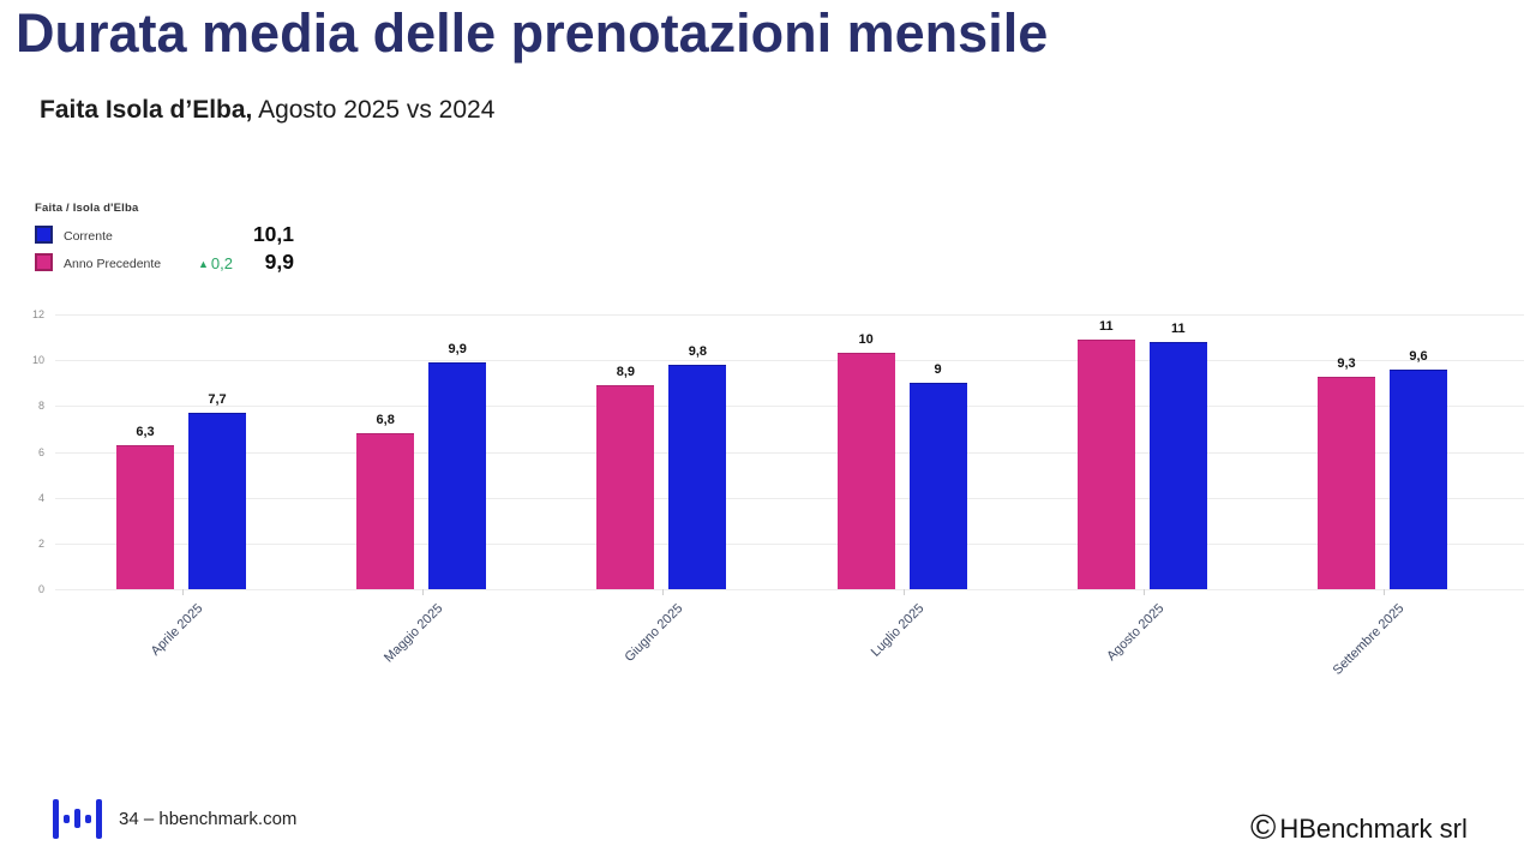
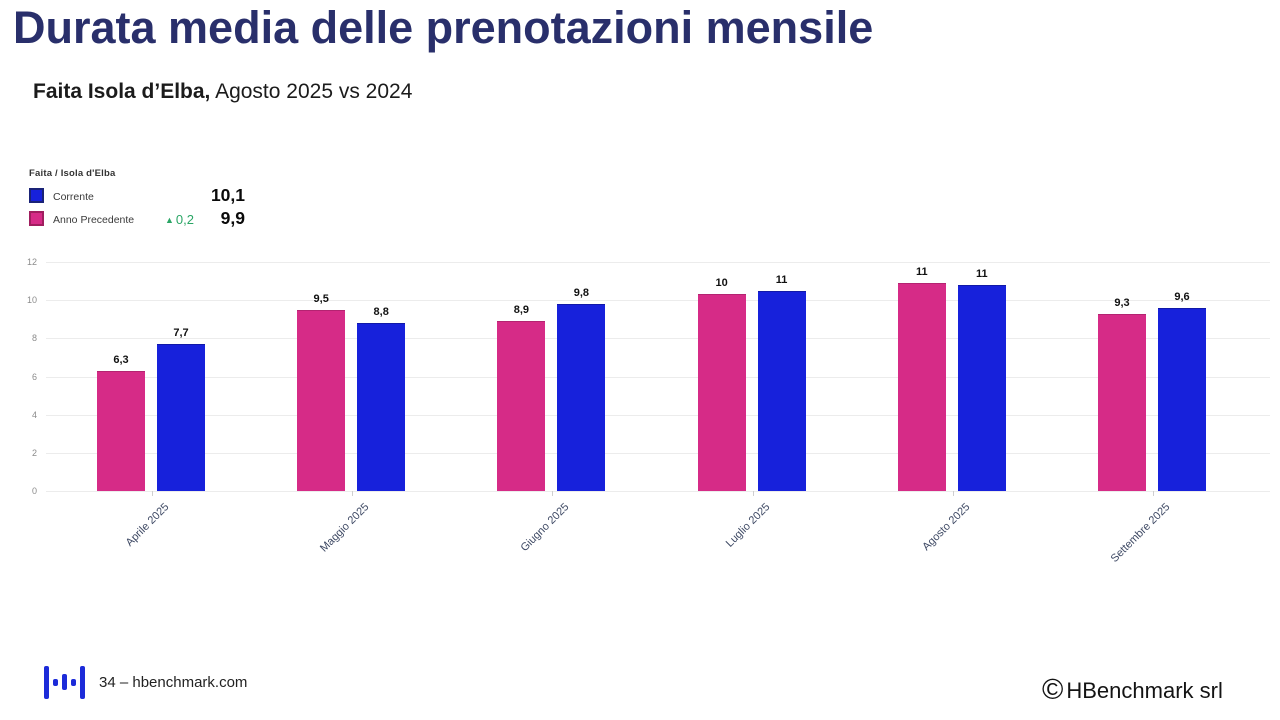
Anno Precedente/Maggio 2025: 6,8 -> 9,5
Corrente/Maggio 2025: 9,9 -> 8,8
Corrente/Luglio 2025: 9 -> 11
